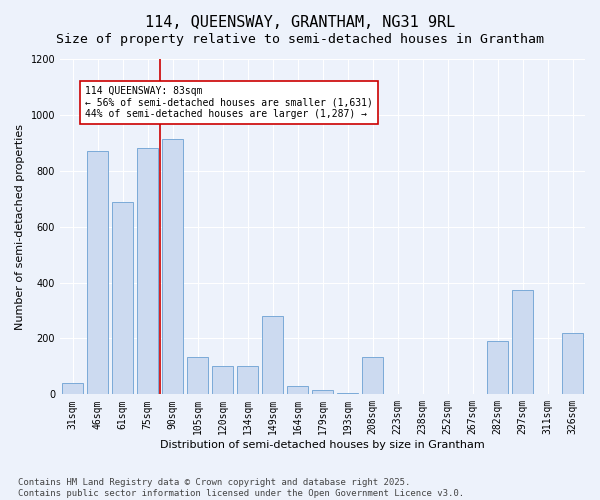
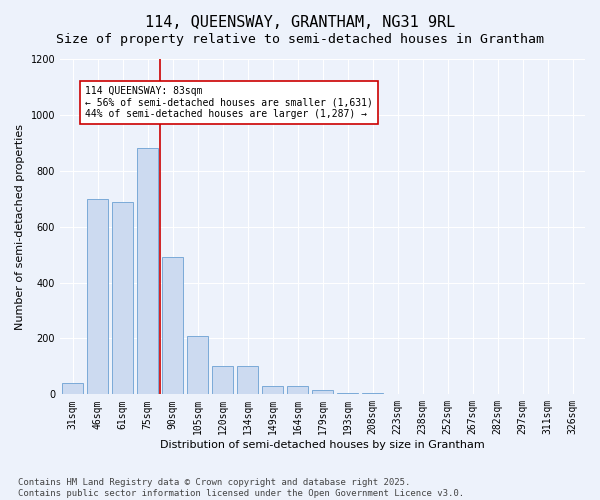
46sqm: 870 -> 700
90sqm: 915 -> 490
105sqm: 135 -> 210
149sqm: 280 -> 30
208sqm: 135 -> 5
282sqm: 190 -> 2
297sqm: 375 -> 1
326sqm: 220 -> 1
